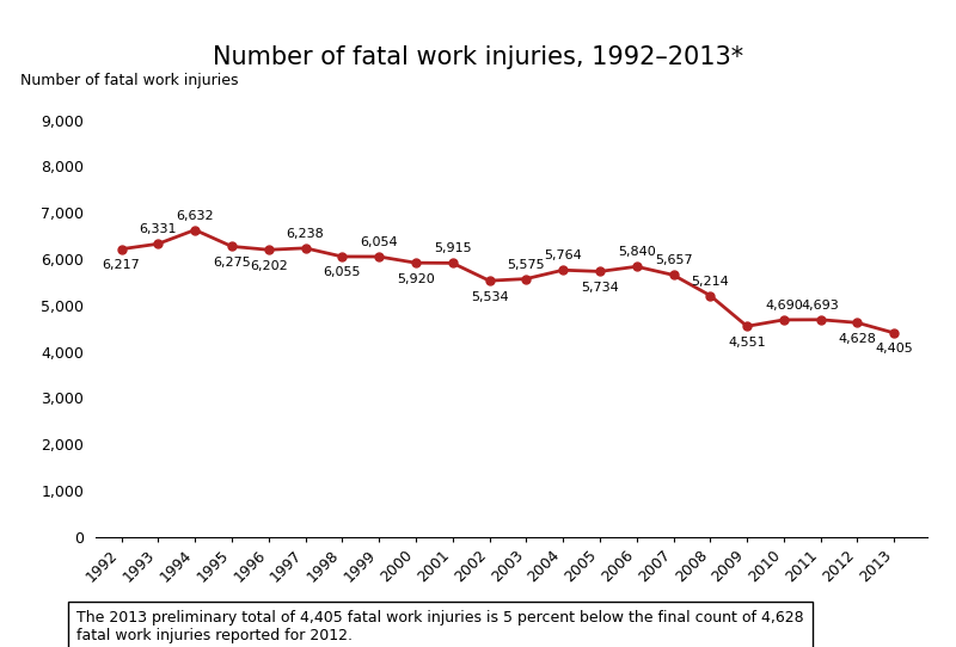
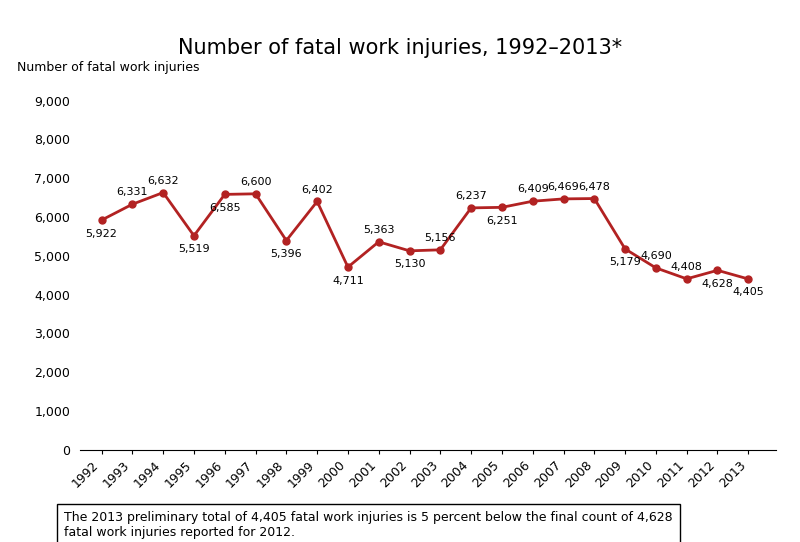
1992: 6,217 -> 5,922
1995: 6,275 -> 5,519
1996: 6,202 -> 6,585
1997: 6,238 -> 6,600
1998: 6,055 -> 5,396
1999: 6,054 -> 6,402
2000: 5,920 -> 4,711
2001: 5,915 -> 5,363
2002: 5,534 -> 5,130
2003: 5,575 -> 5,156
2004: 5,764 -> 6,237
2005: 5,734 -> 6,251
2006: 5,840 -> 6,409
2007: 5,657 -> 6,469
2008: 5,214 -> 6,478
2009: 4,551 -> 5,179
2011: 4,693 -> 4,408
